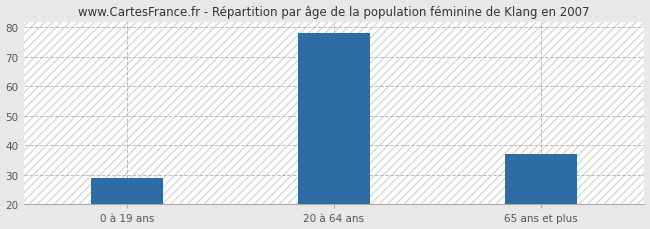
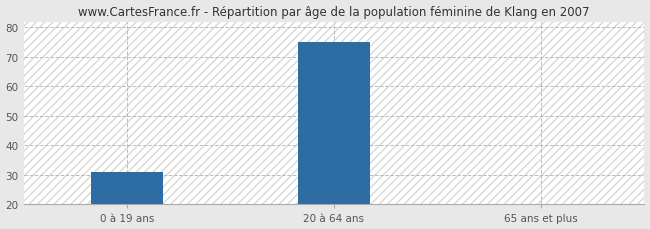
0 à 19 ans: 29.0 -> 31.0
20 à 64 ans: 78.0 -> 75.0
65 ans et plus: 37.0 -> 20.3
